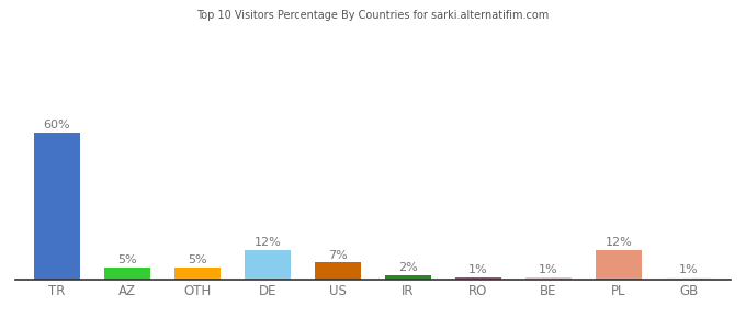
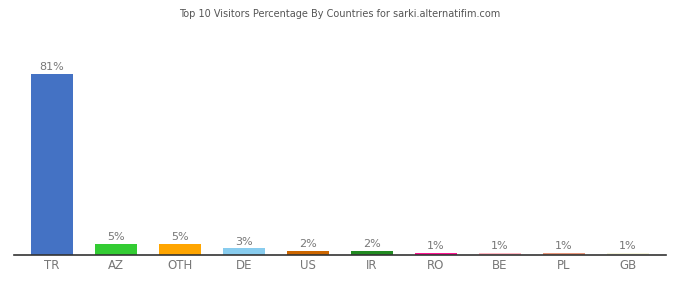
TR: 60% -> 81%
DE: 12% -> 3%
US: 7% -> 2%
PL: 12% -> 1%
